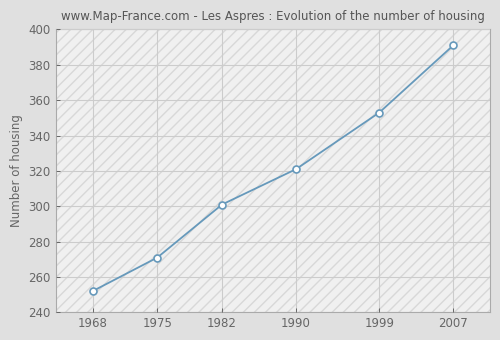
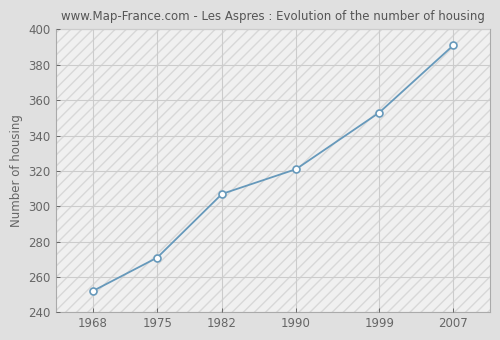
1982: 301 -> 307
